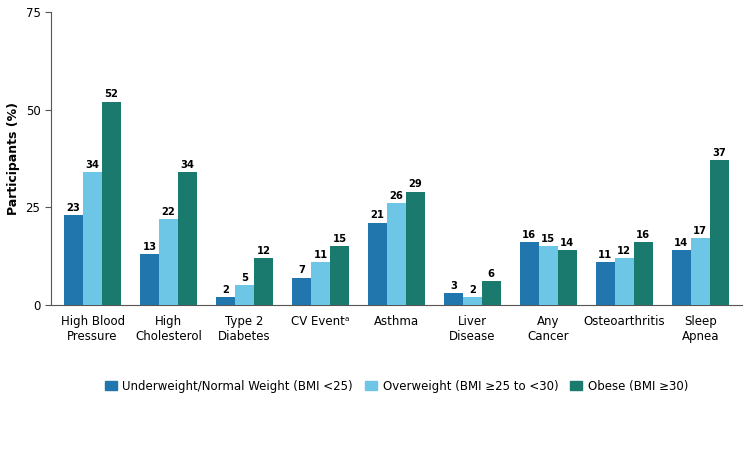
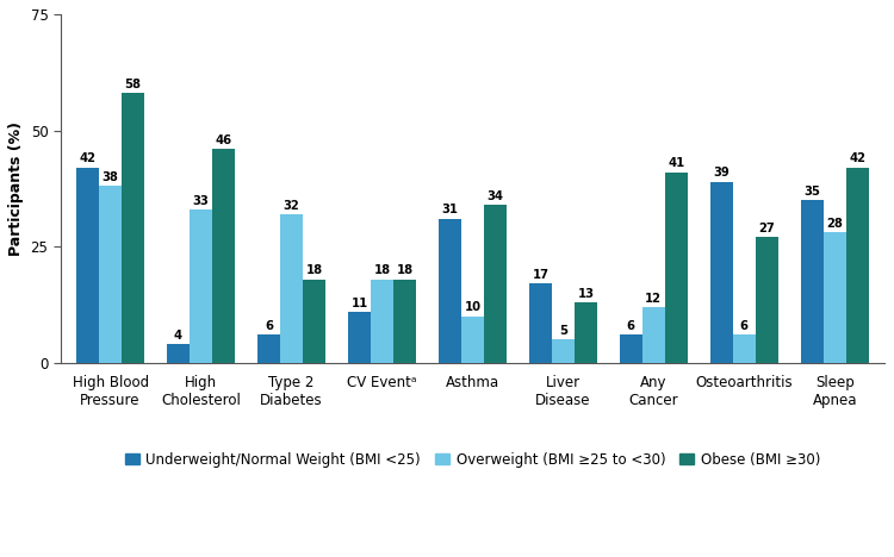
Underweight/Normal Weight (BMI <25)/High Blood Pressure: 23 -> 42
Overweight (BMI ≥25 to <30)/High Blood Pressure: 34 -> 38
Obese (BMI ≥30)/High Blood Pressure: 52 -> 58
Underweight/Normal Weight (BMI <25)/High Cholesterol: 13 -> 4
Overweight (BMI ≥25 to <30)/High Cholesterol: 22 -> 33
Obese (BMI ≥30)/High Cholesterol: 34 -> 46
Underweight/Normal Weight (BMI <25)/Type 2 Diabetes: 2 -> 6
Overweight (BMI ≥25 to <30)/Type 2 Diabetes: 5 -> 32
Obese (BMI ≥30)/Type 2 Diabetes: 12 -> 18
Underweight/Normal Weight (BMI <25)/CV Eventᵃ: 7 -> 11
Overweight (BMI ≥25 to <30)/CV Eventᵃ: 11 -> 18
Obese (BMI ≥30)/CV Eventᵃ: 15 -> 18
Underweight/Normal Weight (BMI <25)/Asthma: 21 -> 31
Overweight (BMI ≥25 to <30)/Asthma: 26 -> 10
Obese (BMI ≥30)/Asthma: 29 -> 34
Underweight/Normal Weight (BMI <25)/Liver Disease: 3 -> 17
Overweight (BMI ≥25 to <30)/Liver Disease: 2 -> 5
Obese (BMI ≥30)/Liver Disease: 6 -> 13
Underweight/Normal Weight (BMI <25)/Any Cancer: 16 -> 6
Overweight (BMI ≥25 to <30)/Any Cancer: 15 -> 12
Obese (BMI ≥30)/Any Cancer: 14 -> 41
Underweight/Normal Weight (BMI <25)/Osteoarthritis: 11 -> 39
Overweight (BMI ≥25 to <30)/Osteoarthritis: 12 -> 6
Obese (BMI ≥30)/Osteoarthritis: 16 -> 27
Underweight/Normal Weight (BMI <25)/Sleep Apnea: 14 -> 35
Overweight (BMI ≥25 to <30)/Sleep Apnea: 17 -> 28
Obese (BMI ≥30)/Sleep Apnea: 37 -> 42
